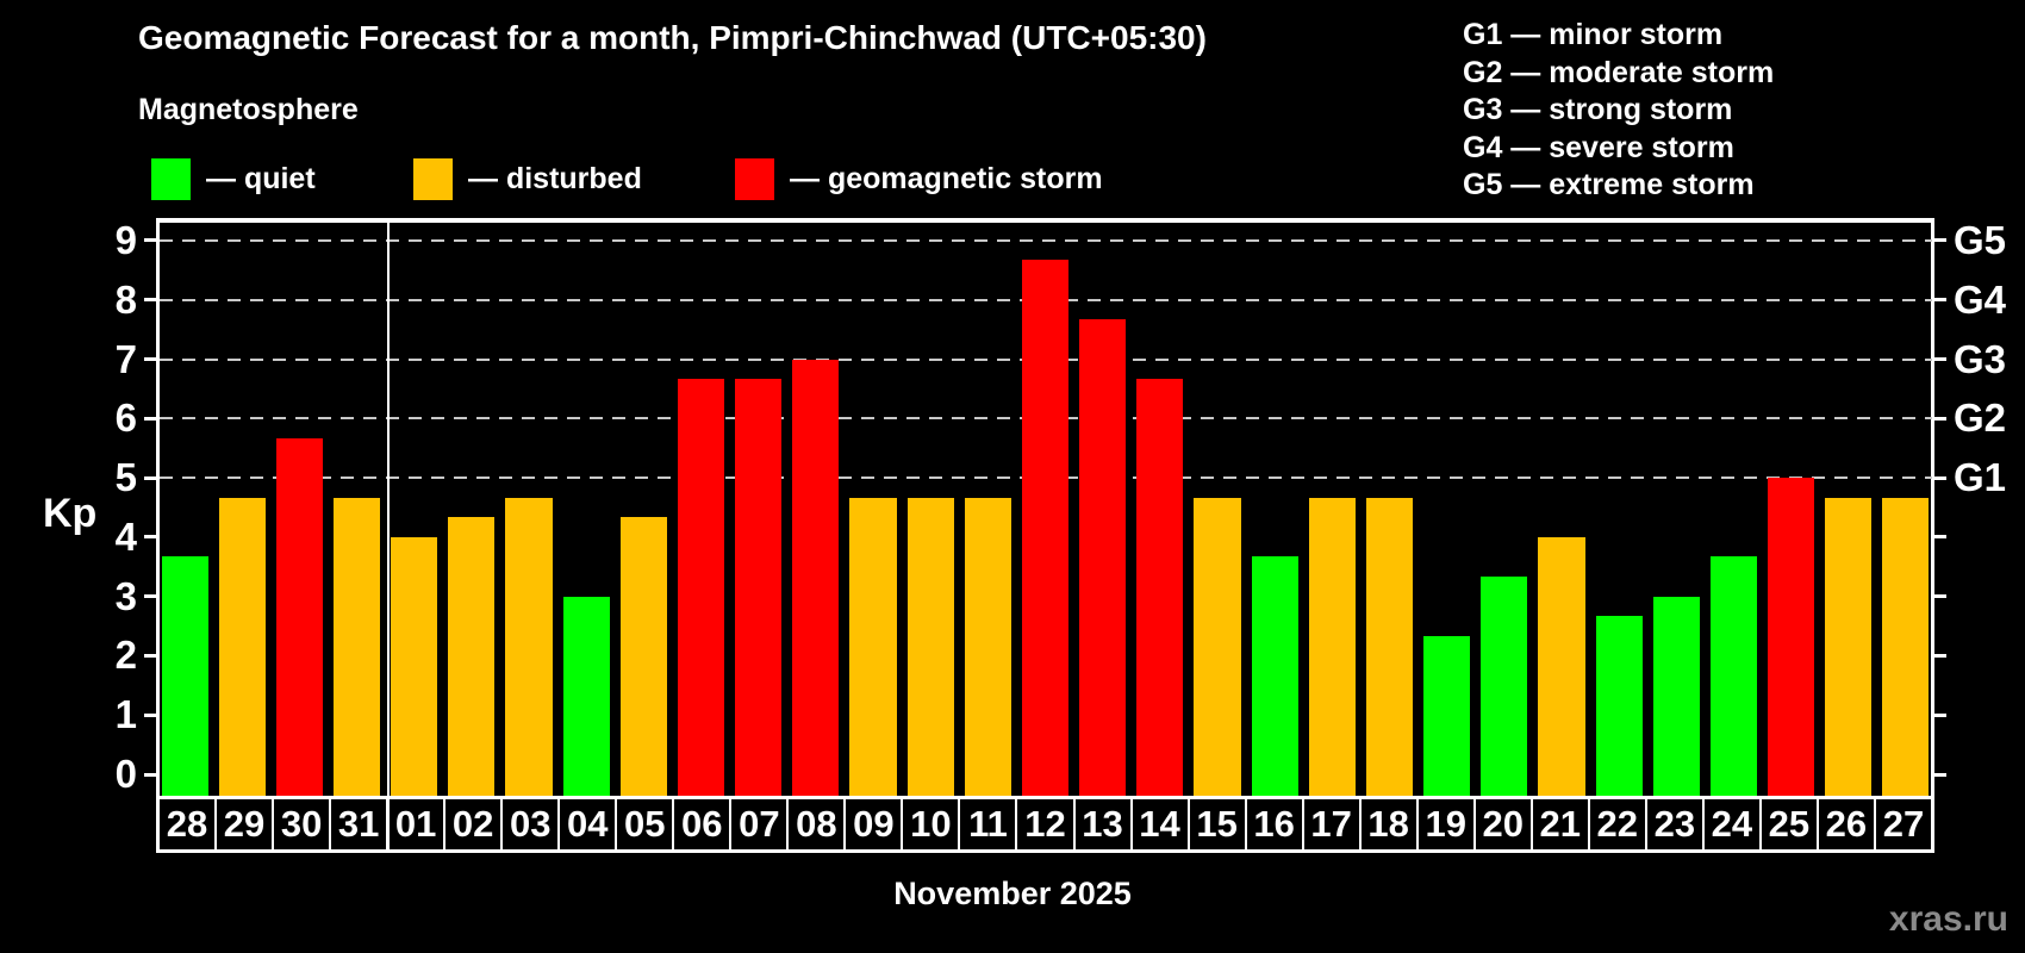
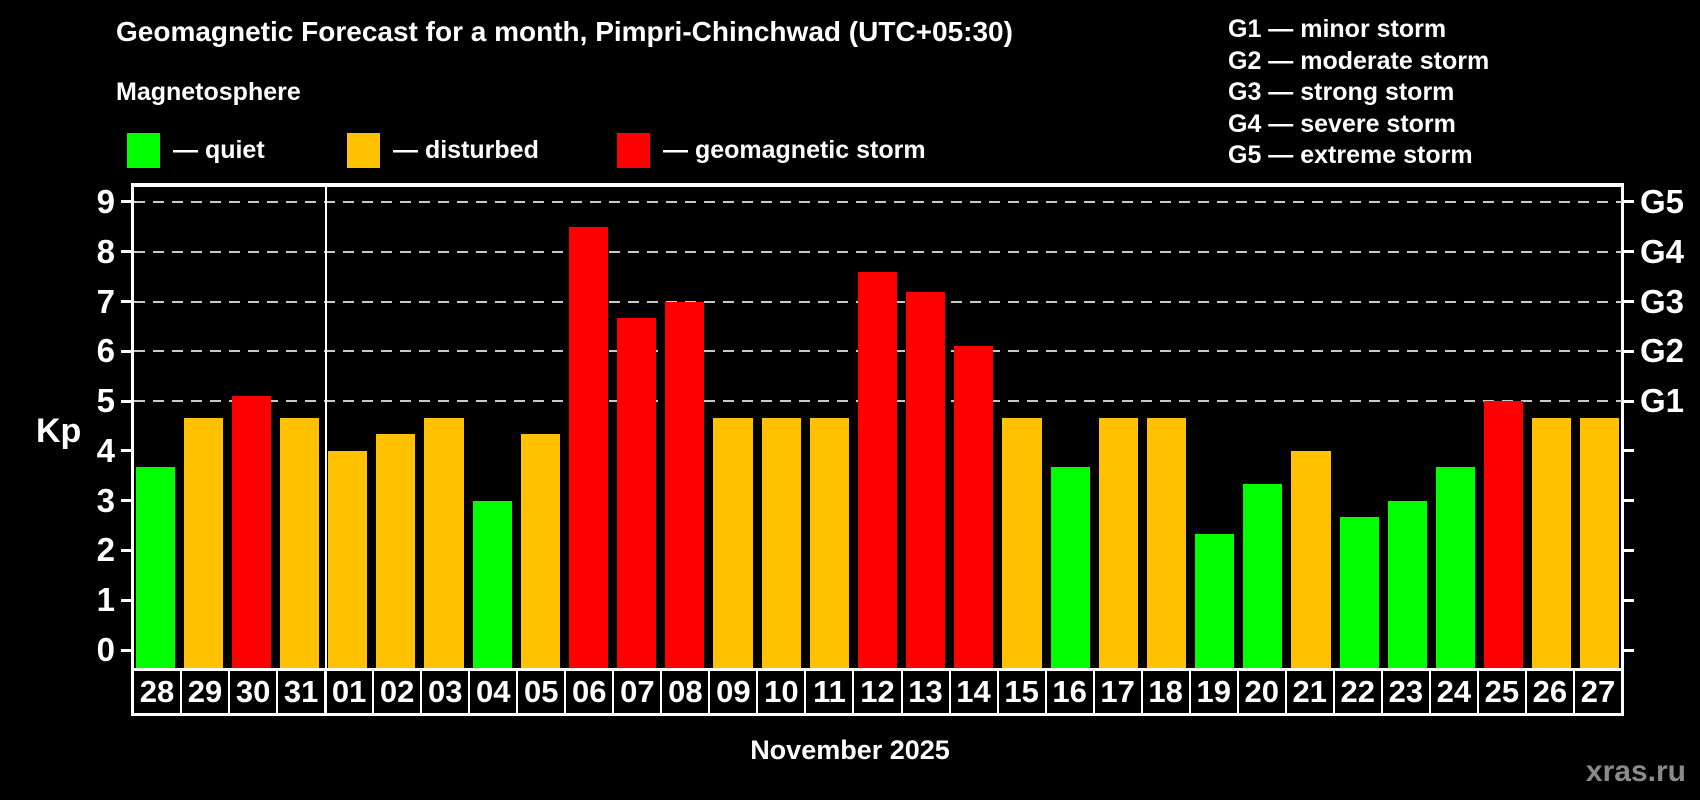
30: 5.7 -> 5.1
06: 6.7 -> 8.5
12: 8.7 -> 7.6
13: 7.7 -> 7.2
14: 6.7 -> 6.1
